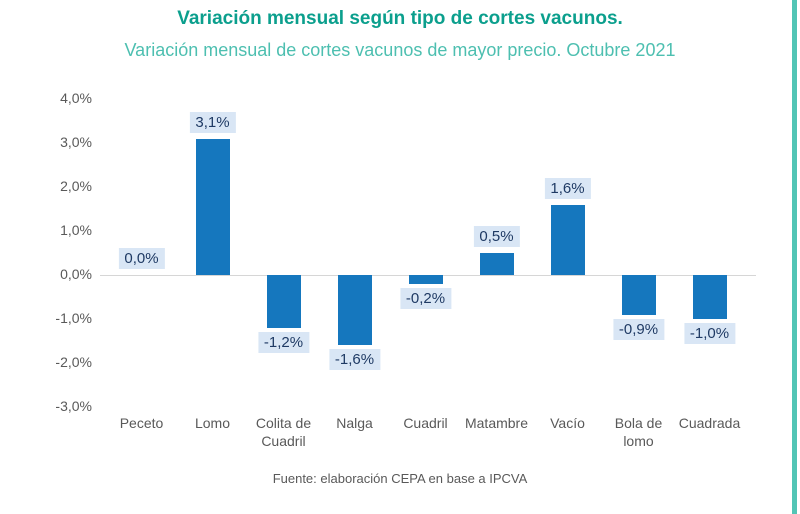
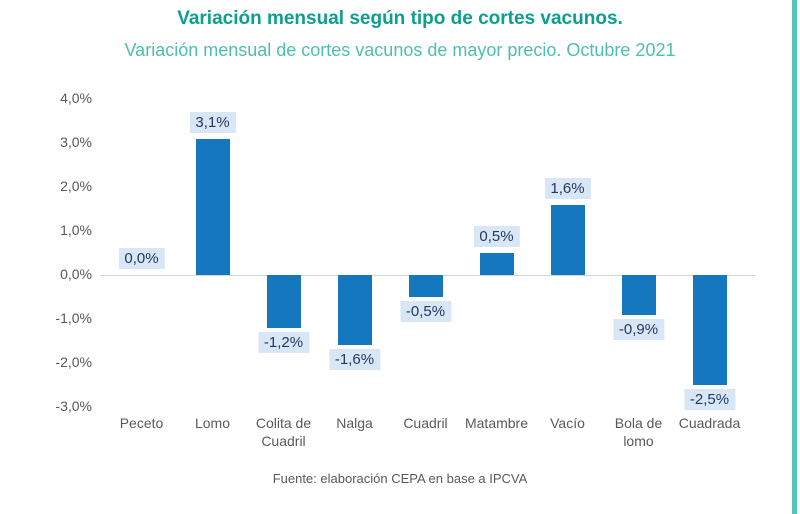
Cuadril: -0,2% -> -0,5%
Cuadrada: -1,0% -> -2,5%
